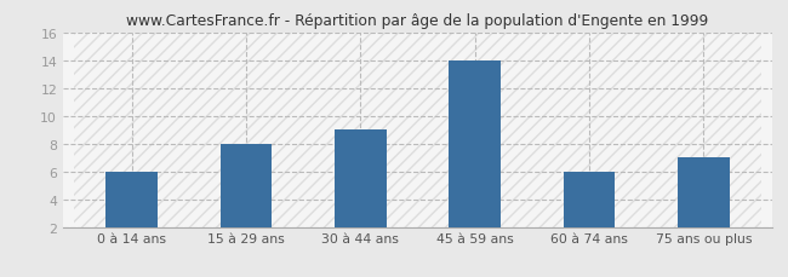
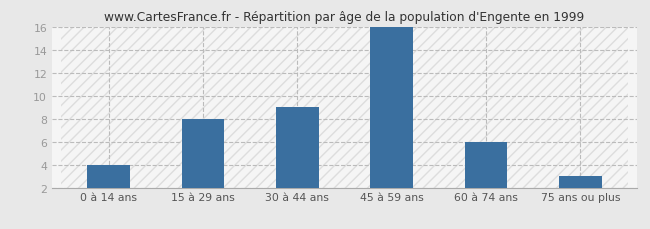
0 à 14 ans: 6 -> 4
45 à 59 ans: 14 -> 16
75 ans ou plus: 7 -> 3
